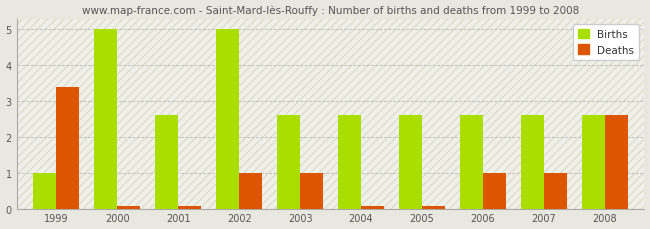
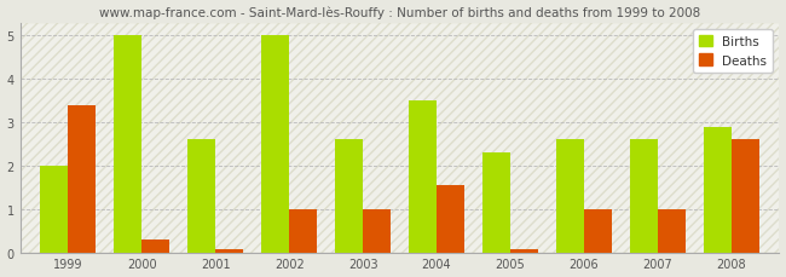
Births/1999: 1.0 -> 2.0
Deaths/2000: 0.07 -> 0.30
Births/2004: 2.6 -> 3.5
Deaths/2004: 0.07 -> 1.55
Births/2005: 2.6 -> 2.3
Births/2008: 2.6 -> 2.9
